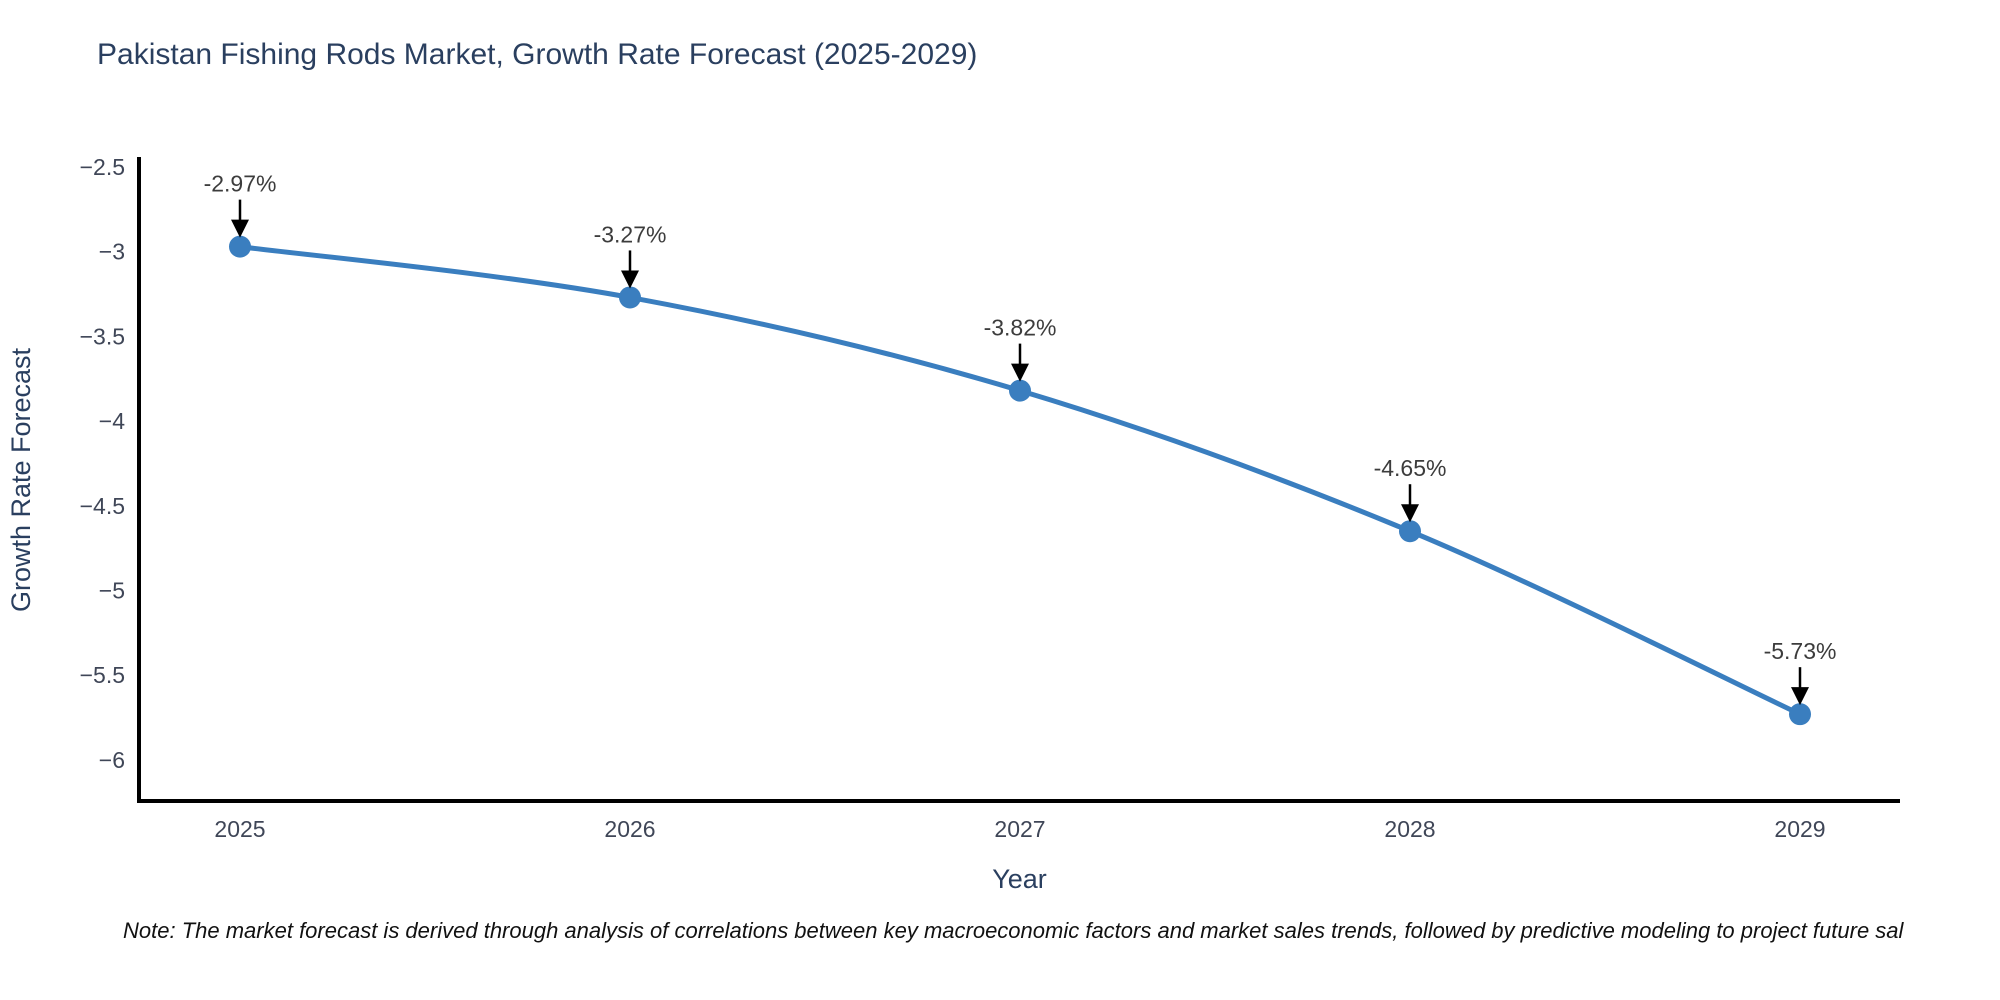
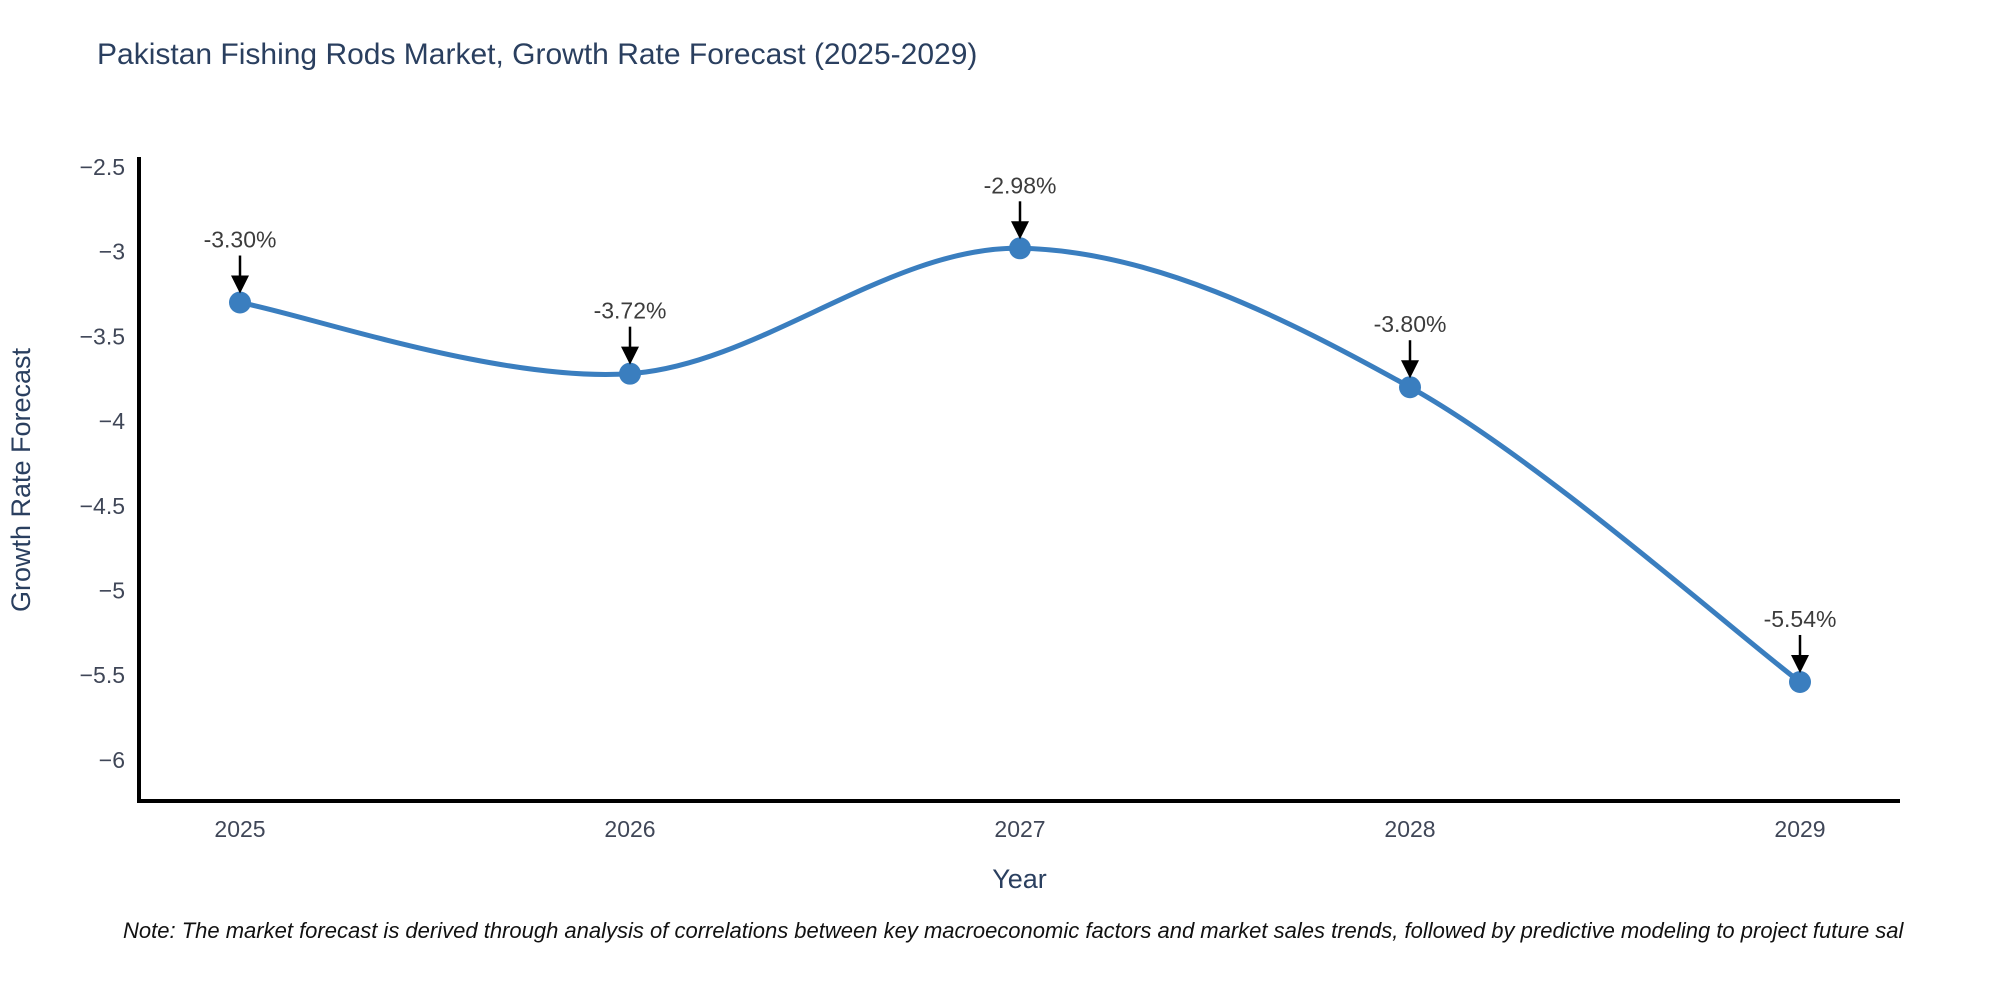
2025: -2.97% -> -3.30%
2026: -3.27% -> -3.72%
2027: -3.82% -> -2.98%
2028: -4.65% -> -3.80%
2029: -5.73% -> -5.54%
